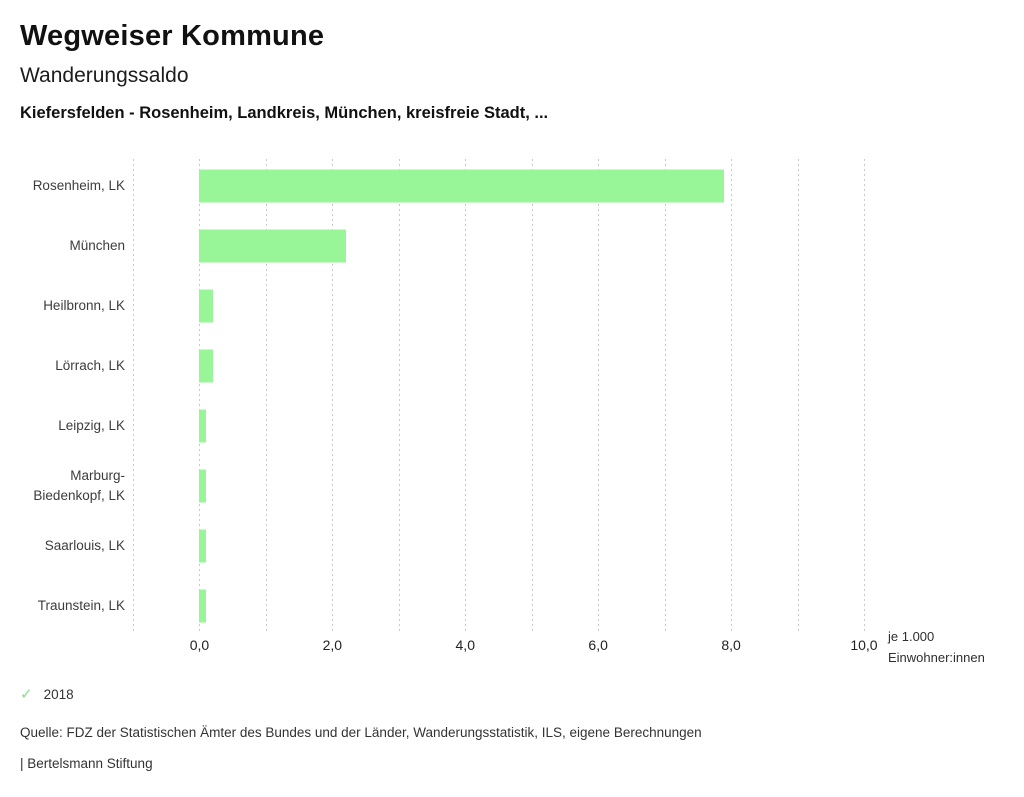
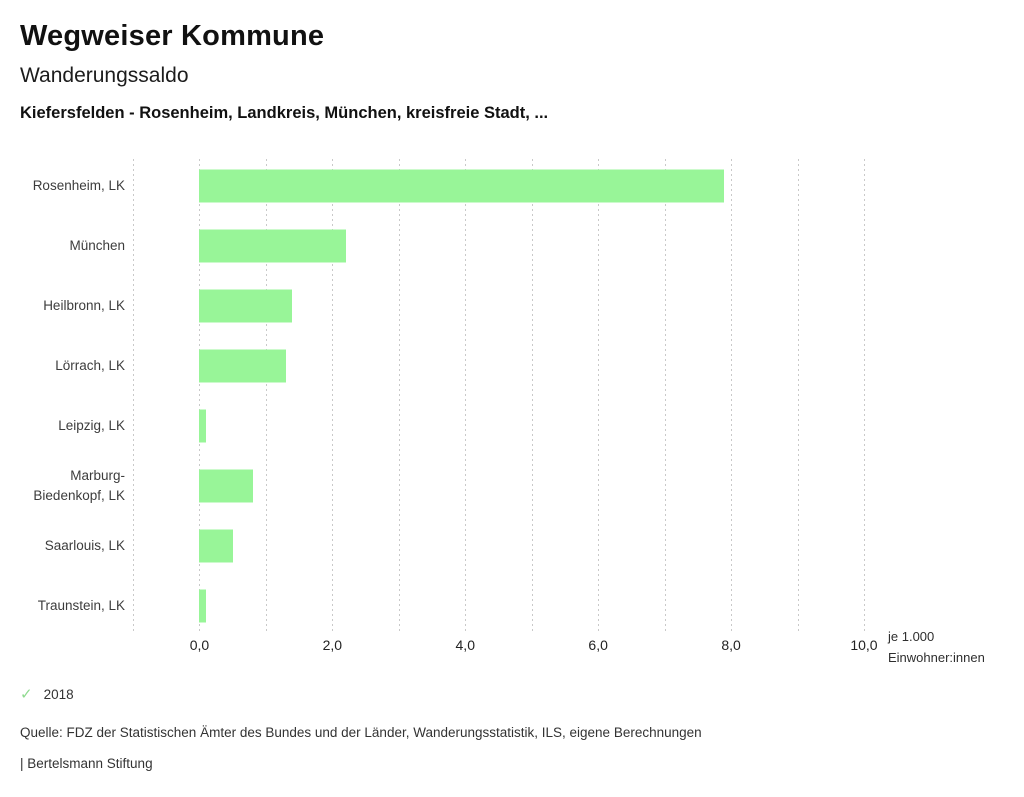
Heilbronn, LK: 0,2 -> 1,4
Lörrach, LK: 0,2 -> 1,3
Marburg-Biedenkopf, LK: 0,1 -> 0,8
Saarlouis, LK: 0,1 -> 0,5
